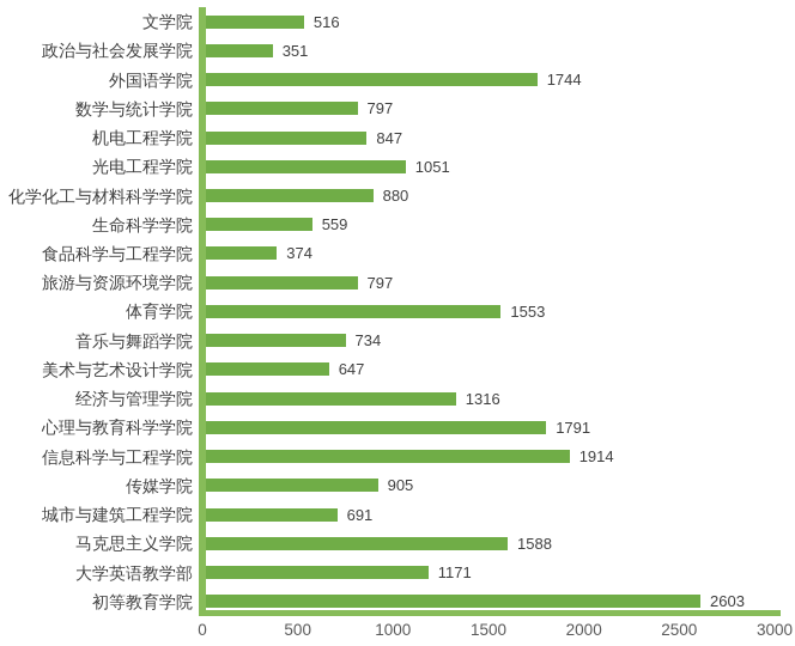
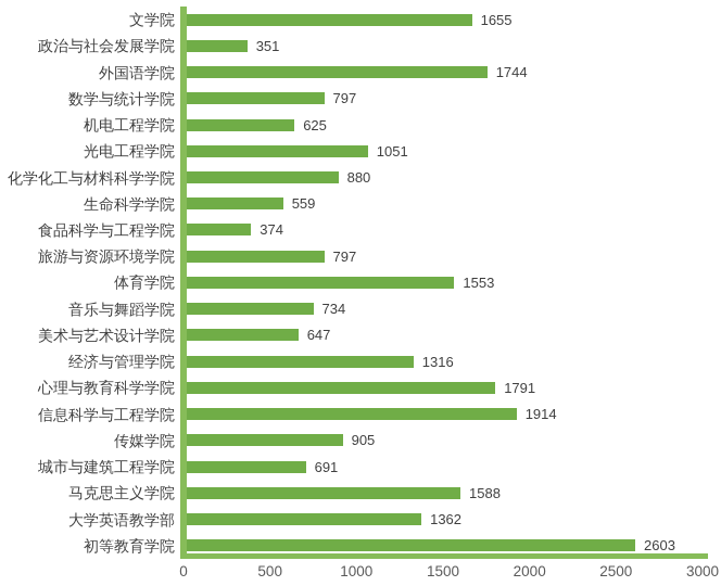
文学院: 516 -> 1655
机电工程学院: 847 -> 625
大学英语教学部: 1171 -> 1362
